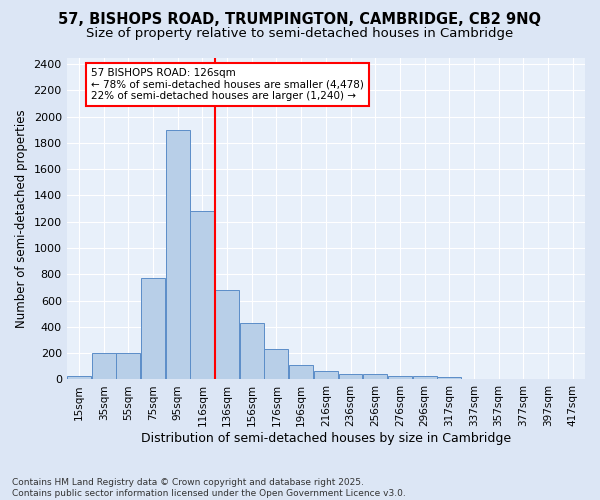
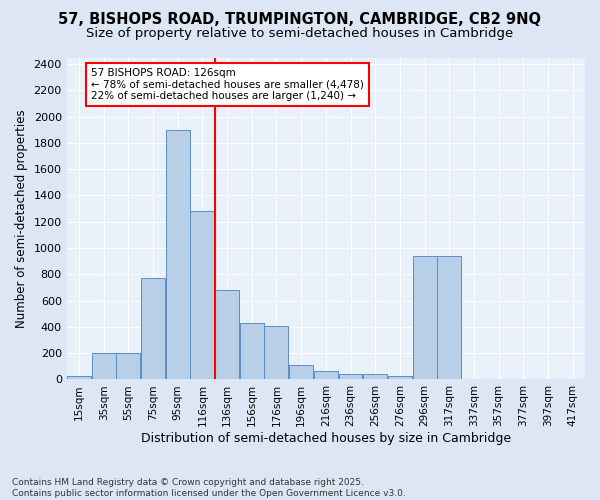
176sqm: 230 -> 410
296sqm: 20 -> 940
317sqm: 20 -> 940
